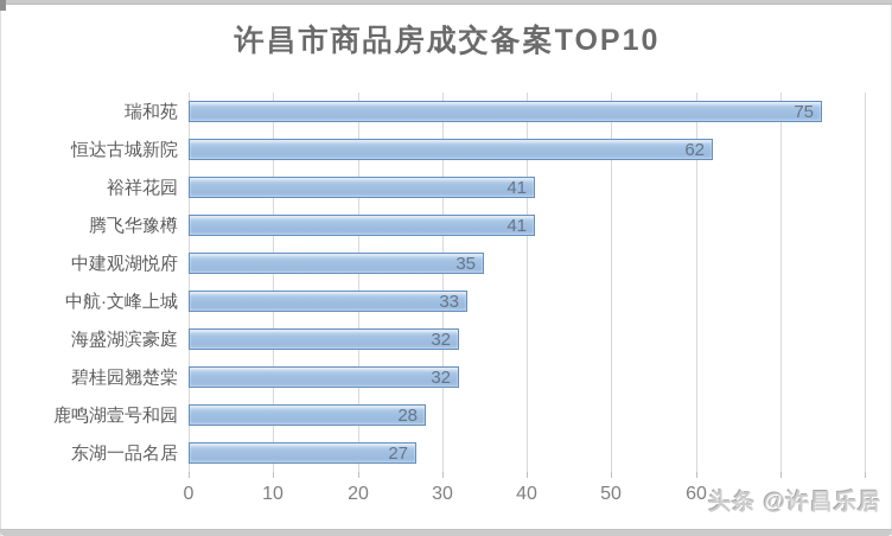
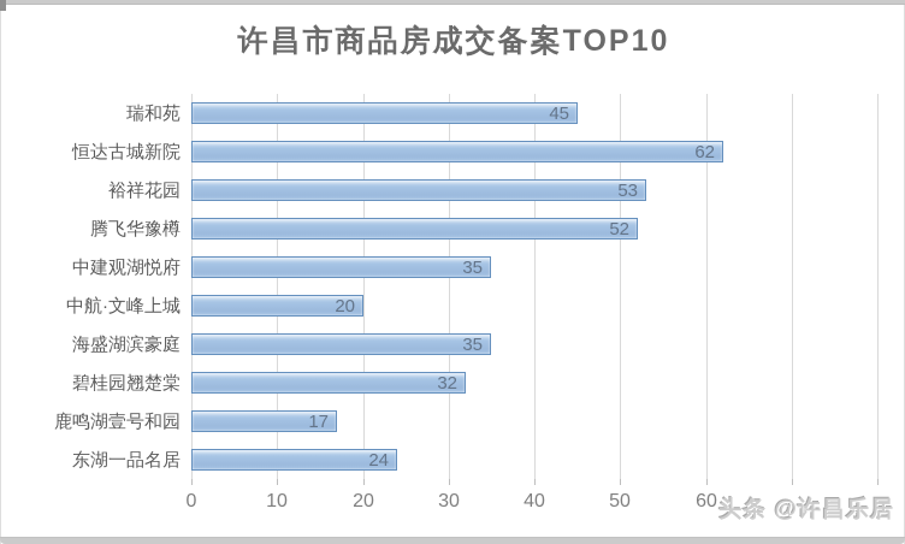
瑞和苑: 75 -> 45
裕祥花园: 41 -> 53
腾飞华豫樽: 41 -> 52
中航·文峰上城: 33 -> 20
海盛湖滨豪庭: 32 -> 35
鹿鸣湖壹号和园: 28 -> 17
东湖一品名居: 27 -> 24
